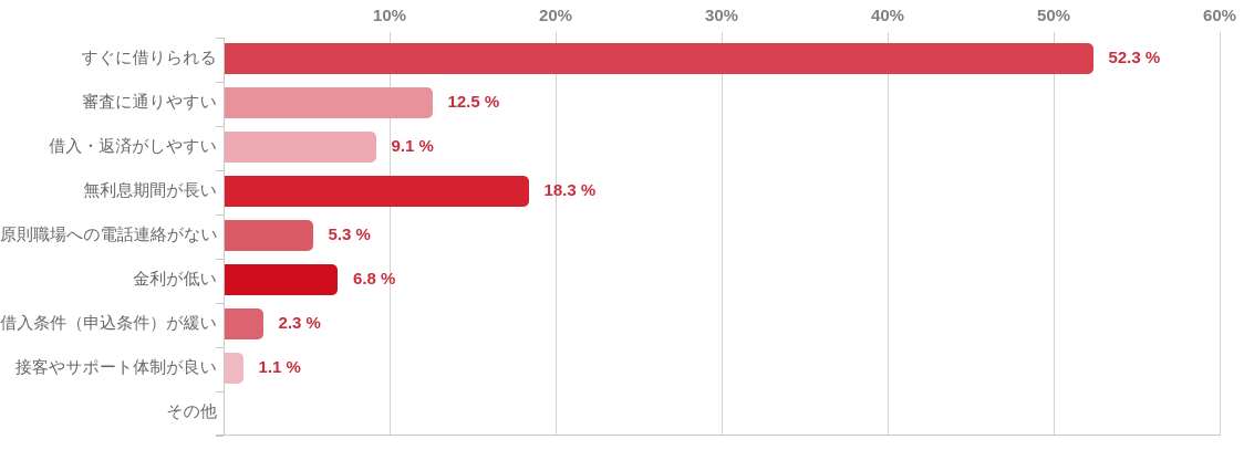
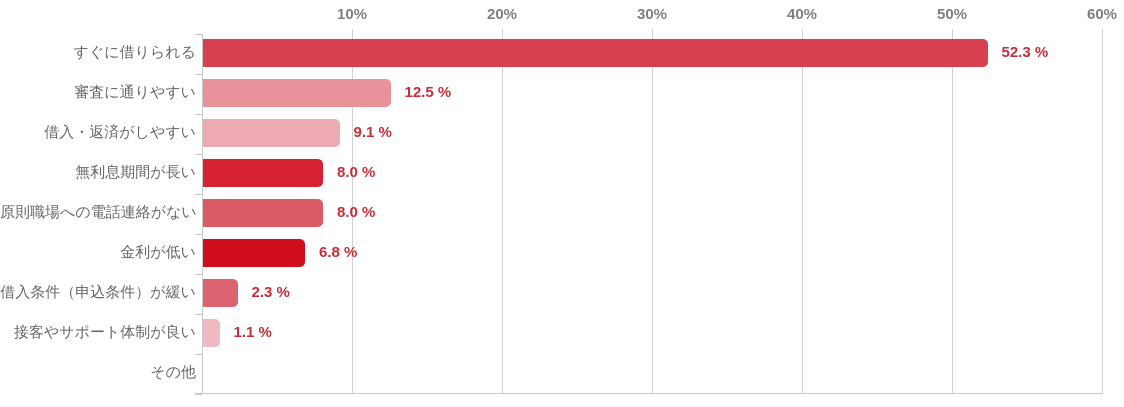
無利息期間が長い: 18.3 -> 8.0
原則職場への電話連絡がない: 5.3 -> 8.0
